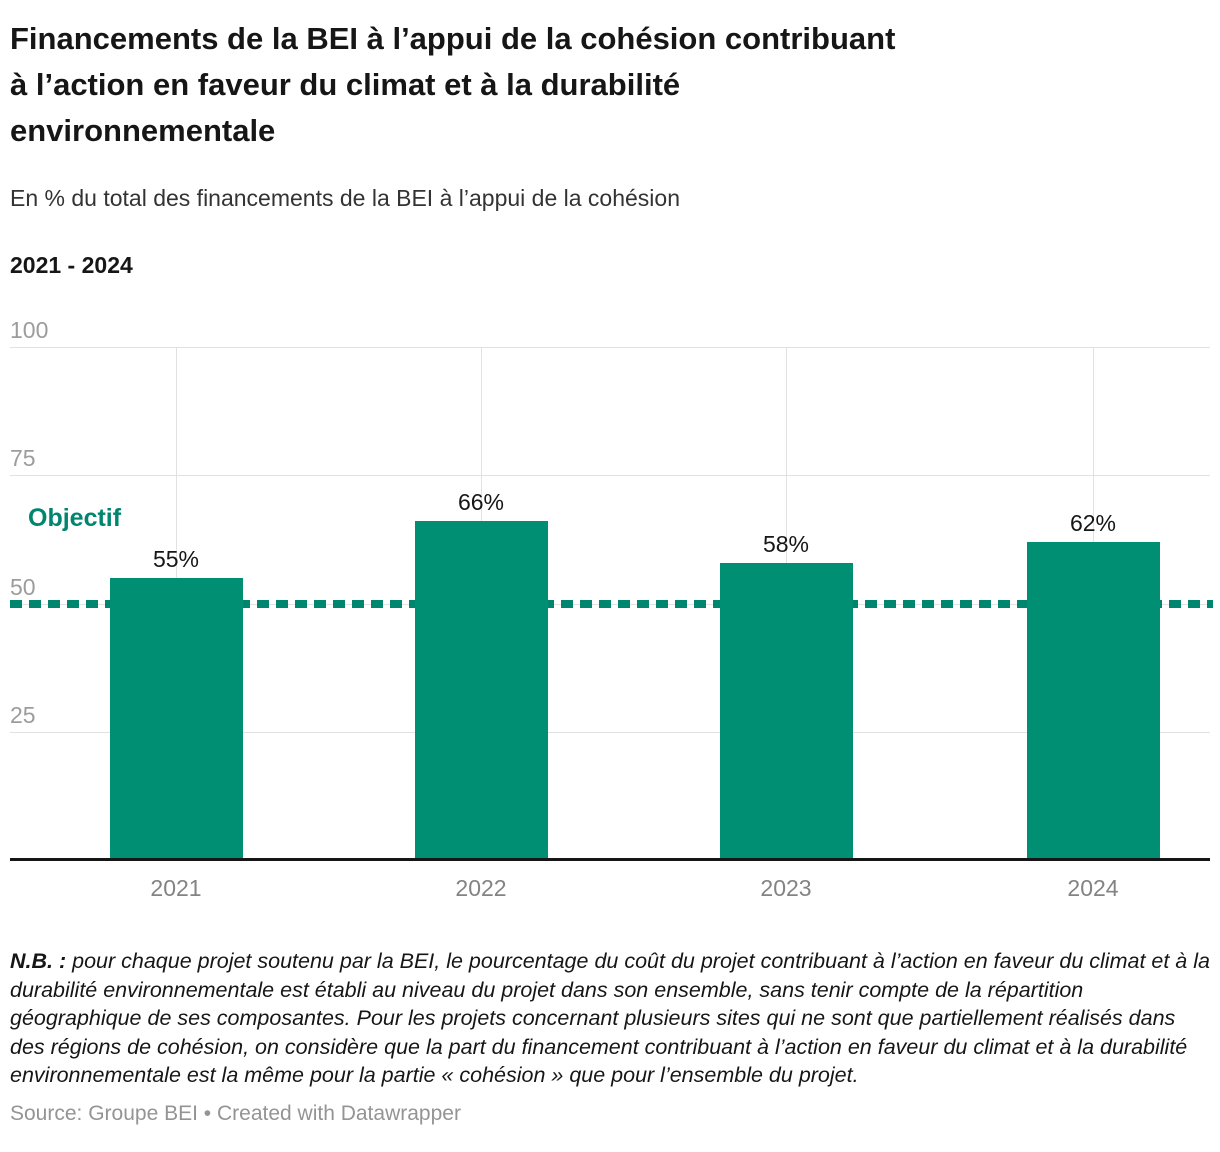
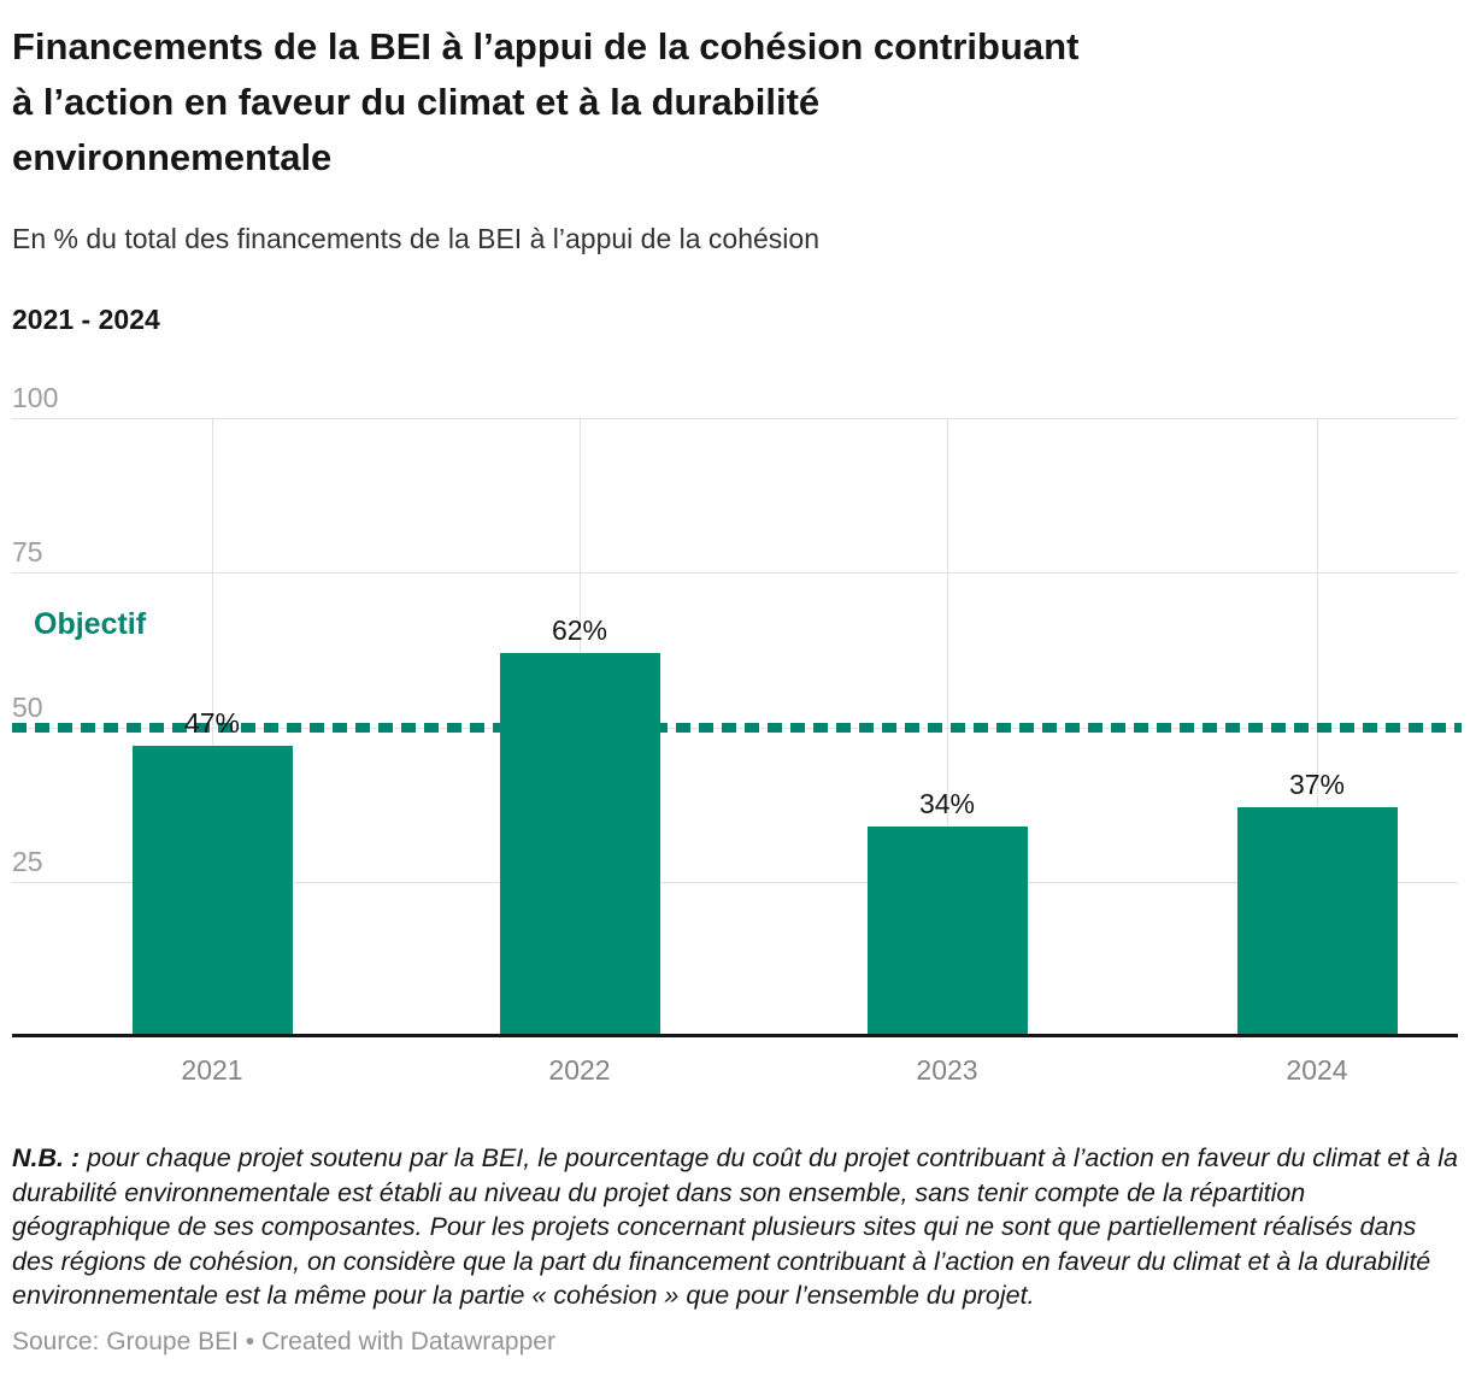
2021: 55% -> 47%
2022: 66% -> 62%
2023: 58% -> 34%
2024: 62% -> 37%
